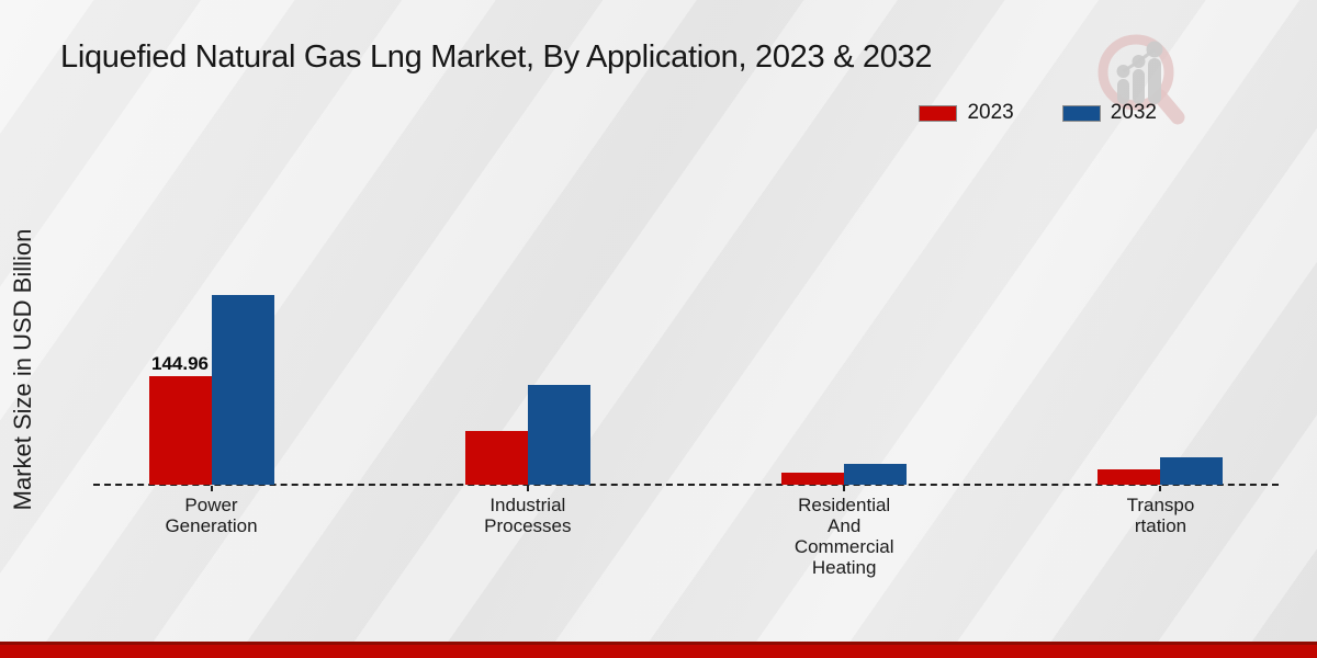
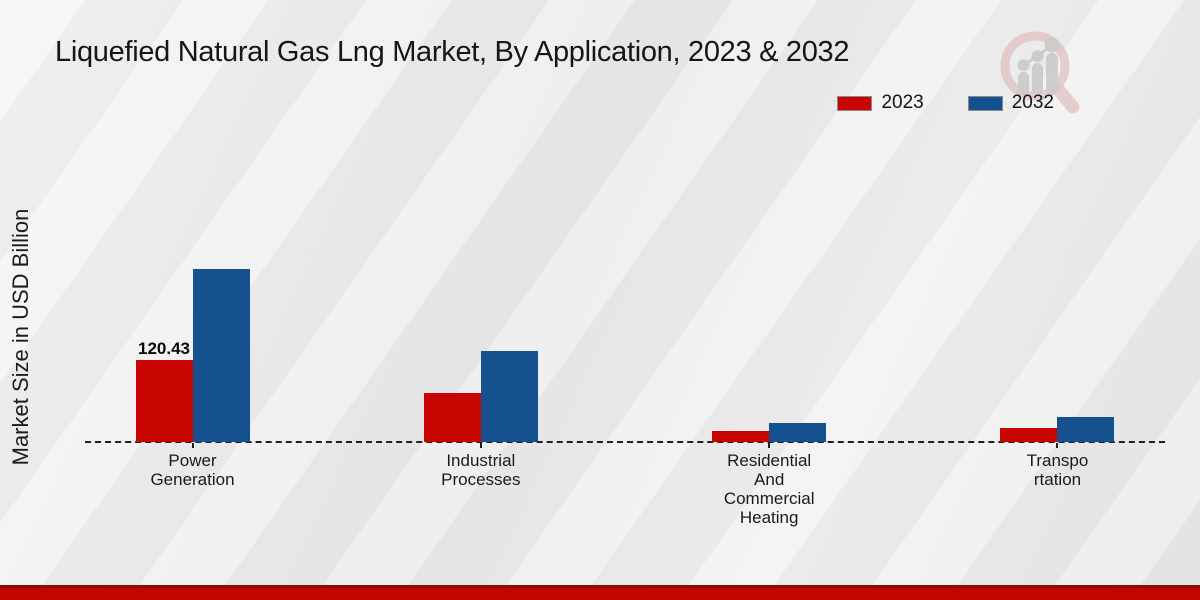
2023/Power Generation: 144.96 -> 120.43
